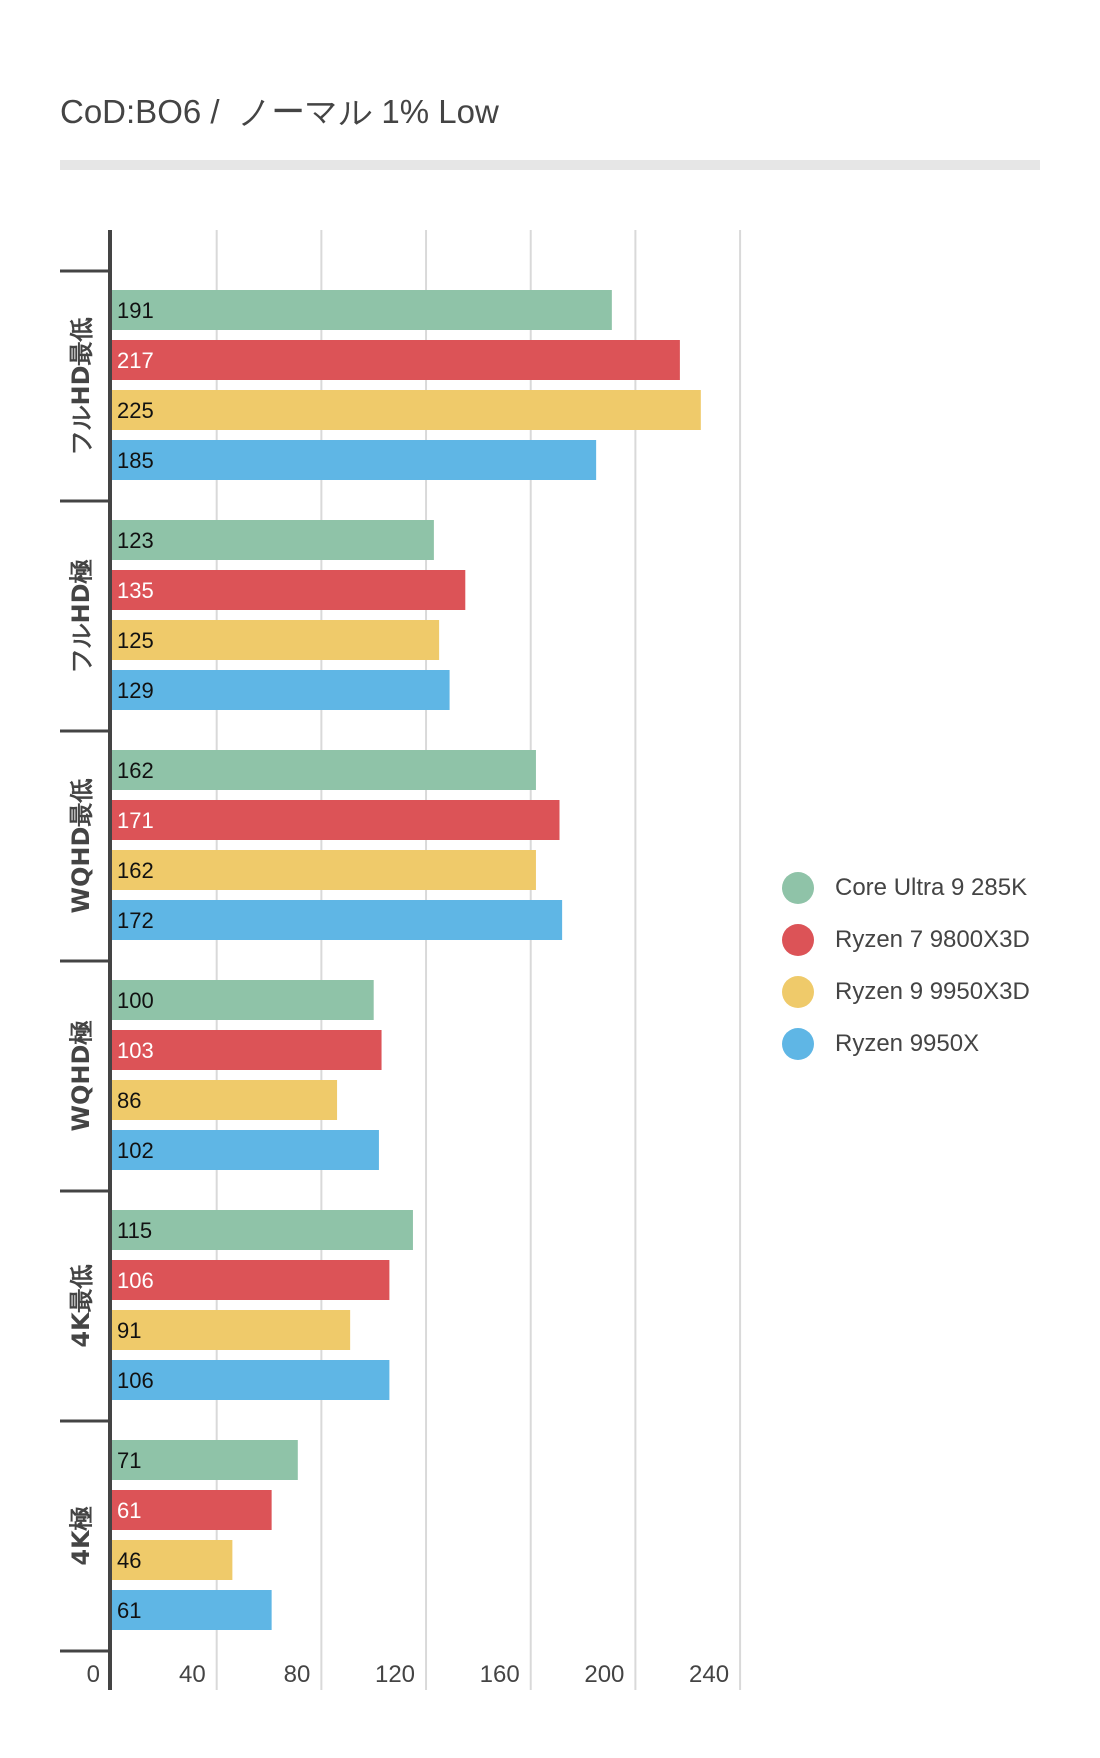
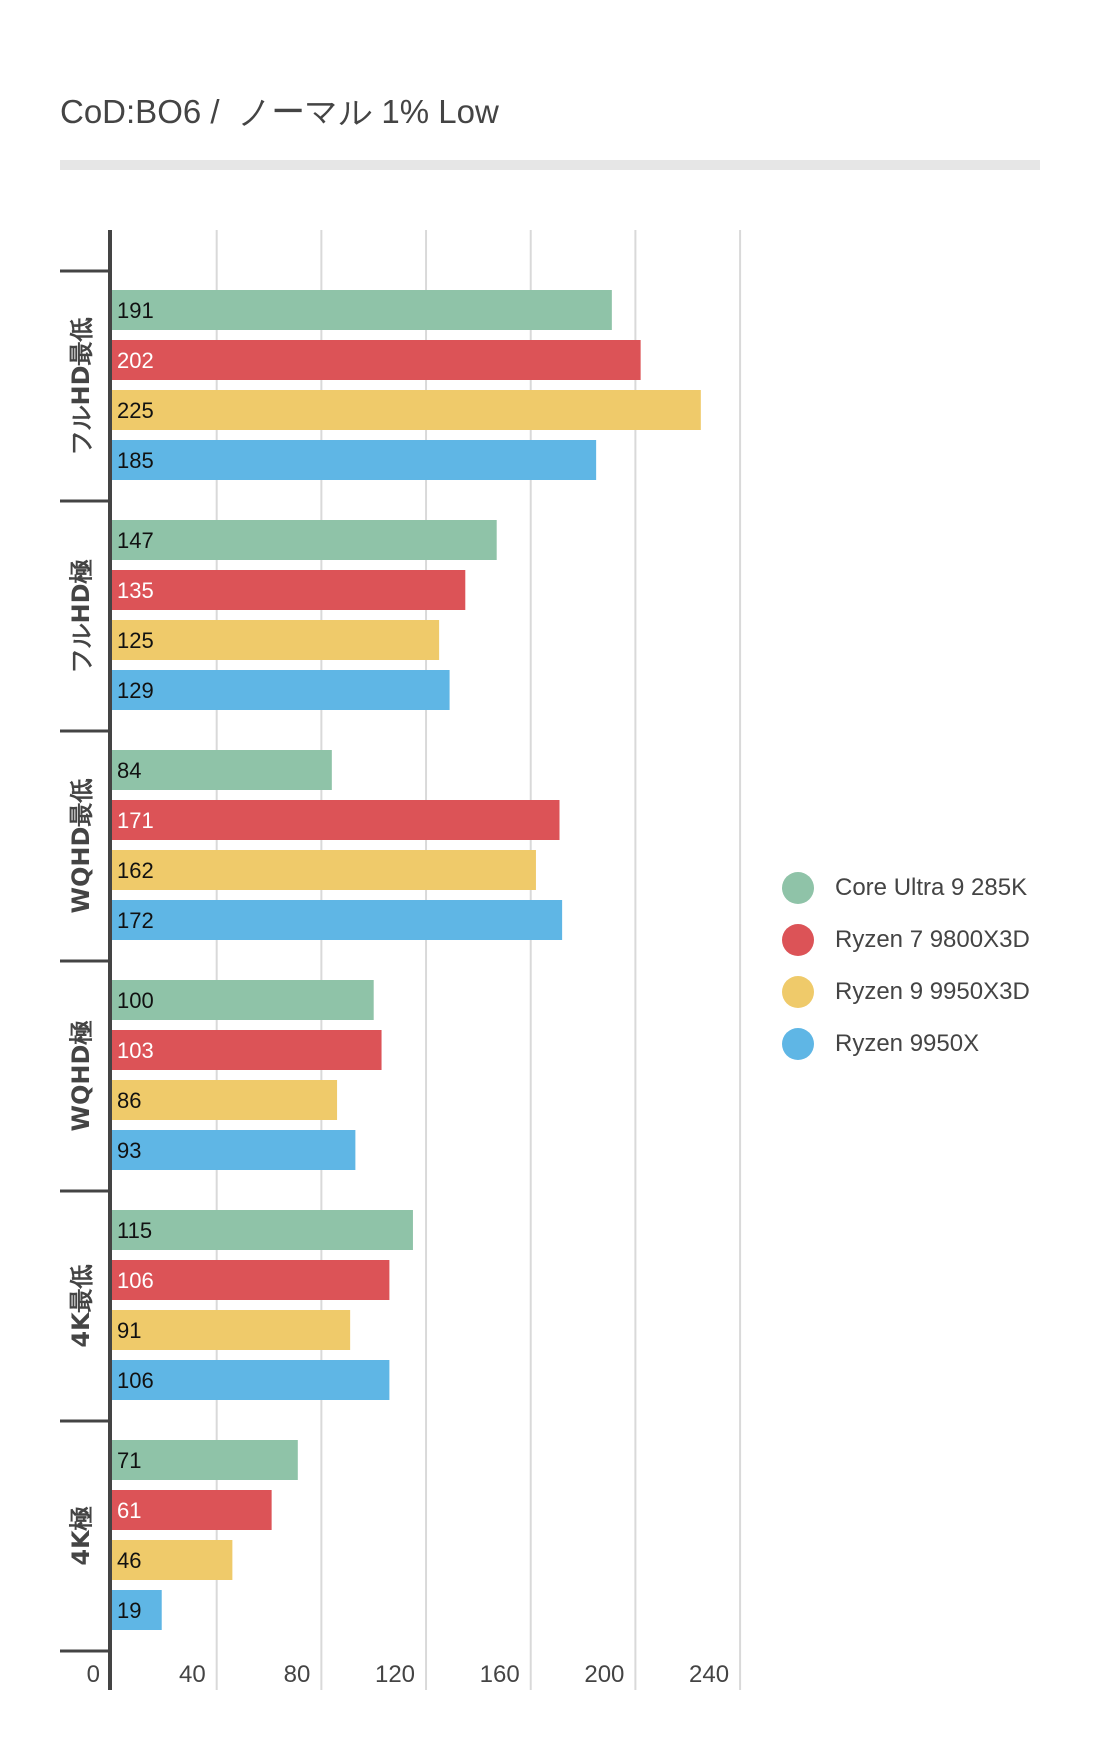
Ryzen 7 9800X3D/フルHD最低: 217 -> 202
Core Ultra 9 285K/フルHD極: 123 -> 147
Core Ultra 9 285K/WQHD最低: 162 -> 84
Ryzen 9950X/WQHD極: 102 -> 93
Ryzen 9950X/4K極: 61 -> 19
